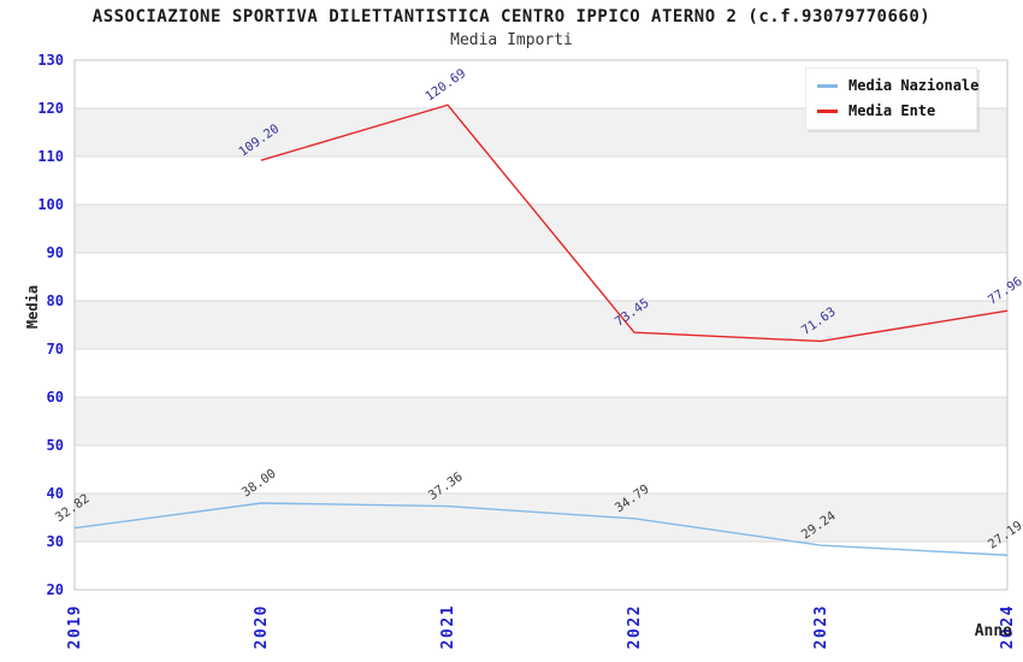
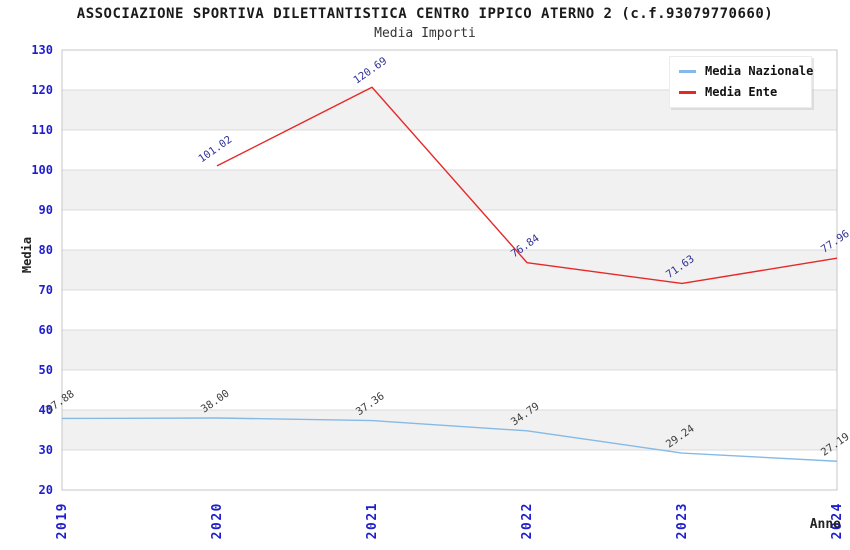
Media Nazionale/2019: 32.82 -> 37.88
Media Ente/2020: 109.20 -> 101.02
Media Ente/2022: 73.45 -> 76.84
